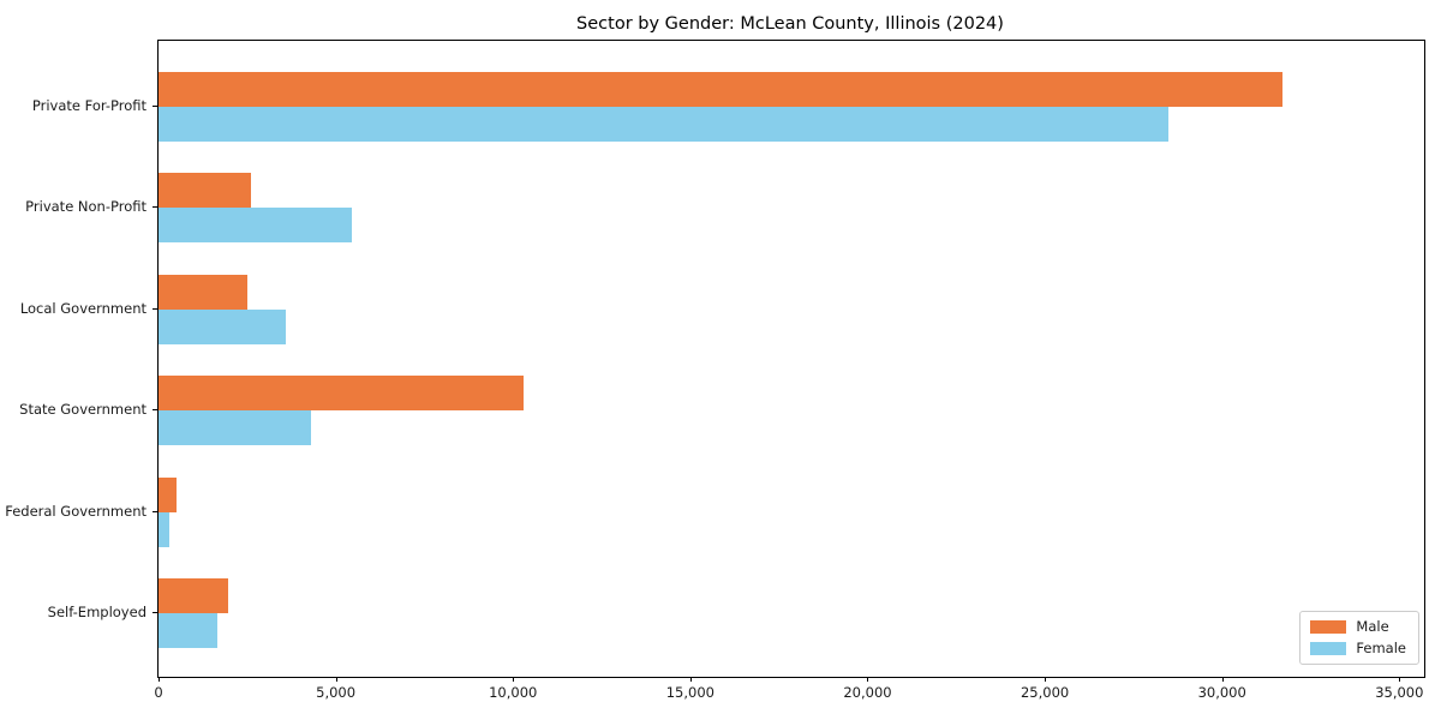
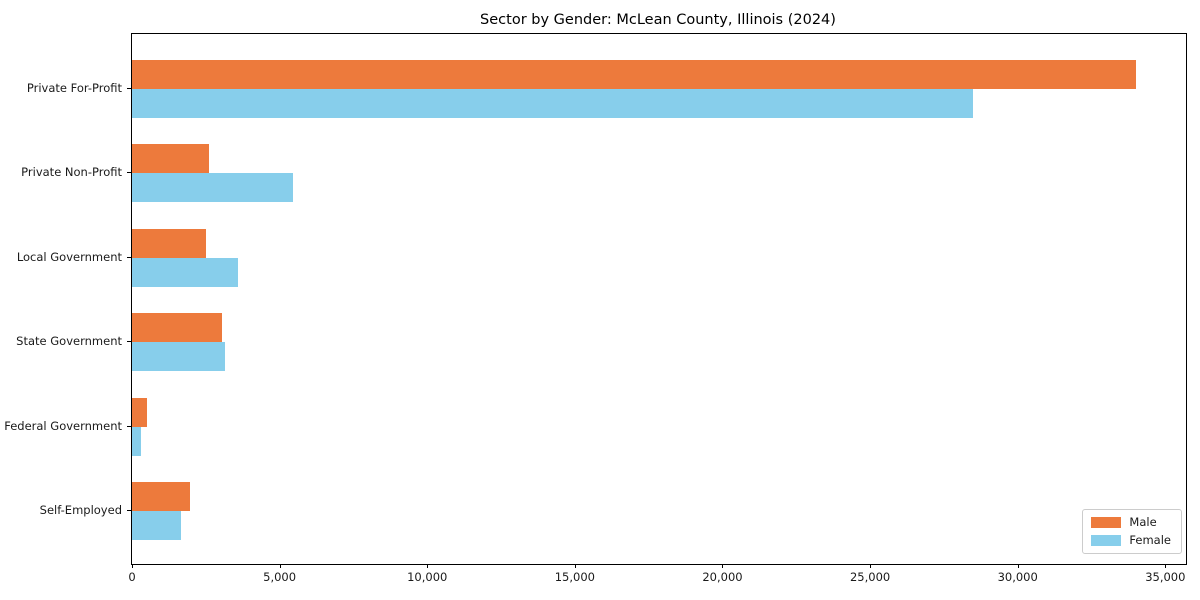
Male/Private For-Profit: 31700 -> 34000
Male/State Government: 10300 -> 3000
Female/State Government: 4300 -> 3200
